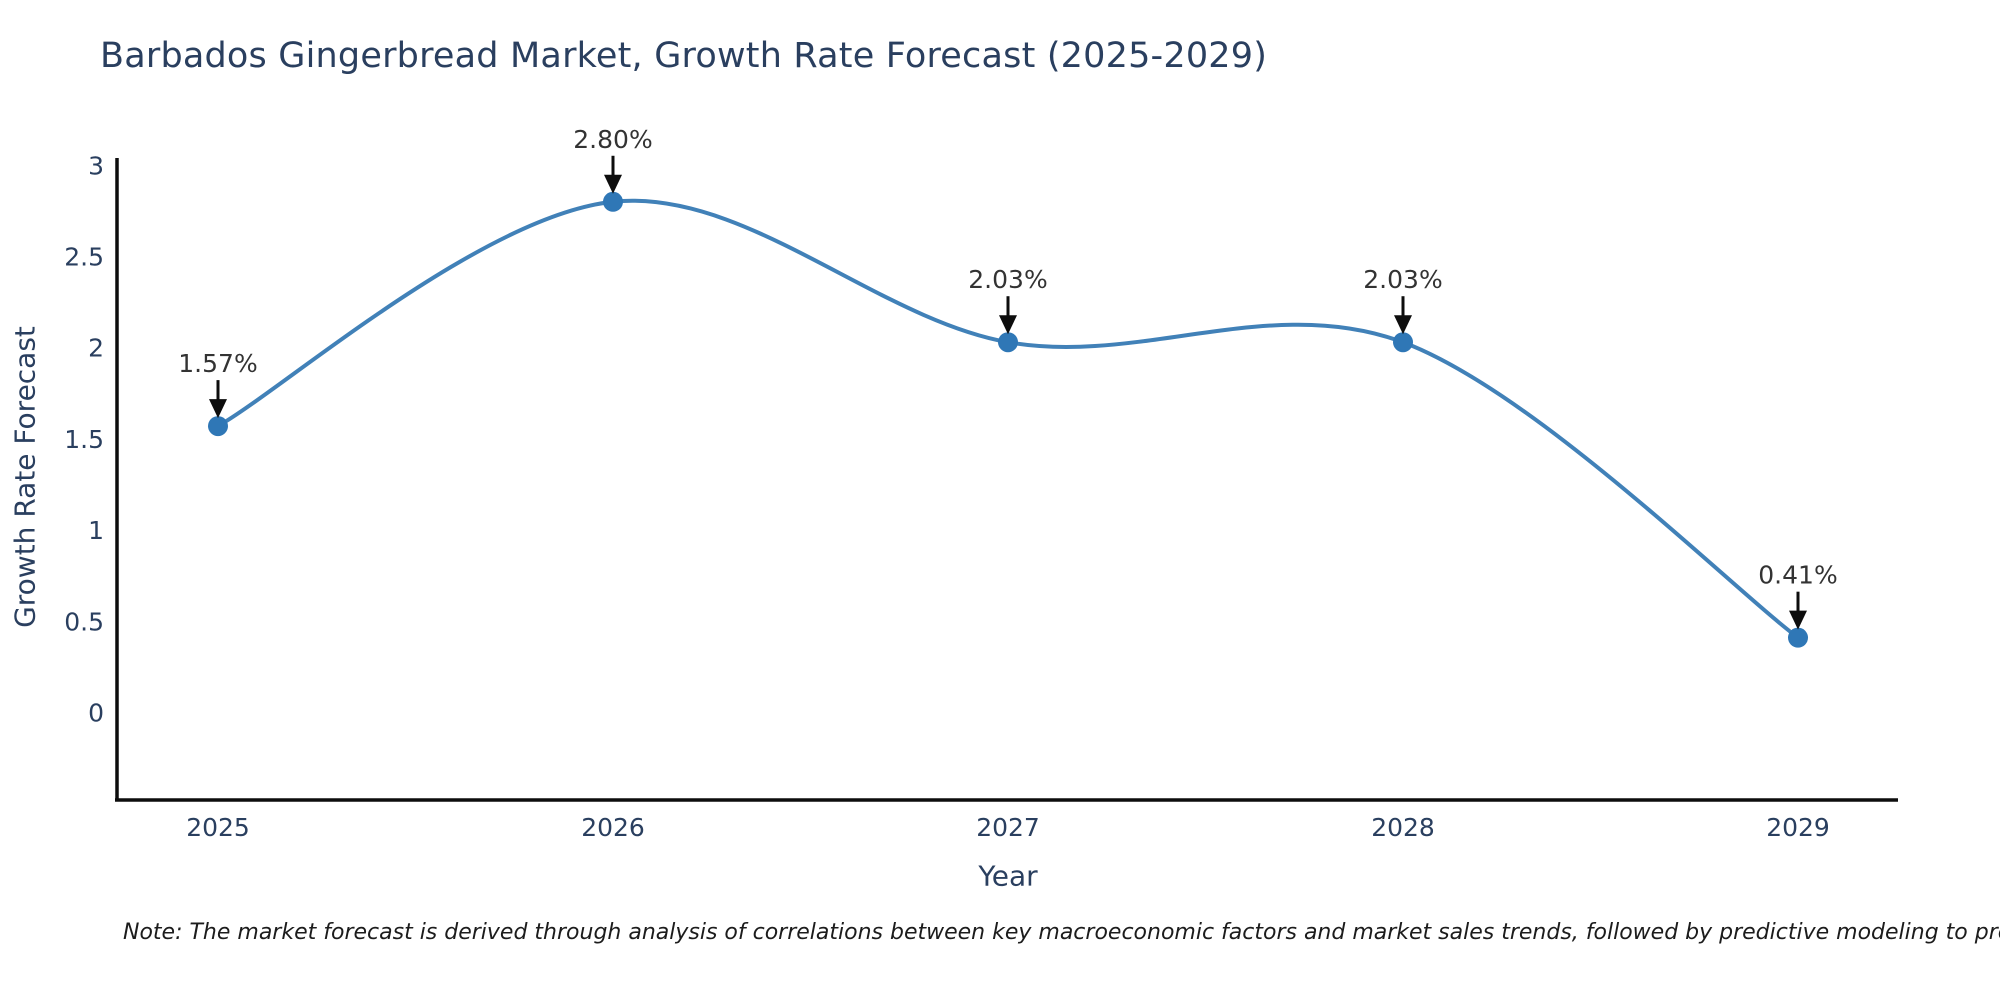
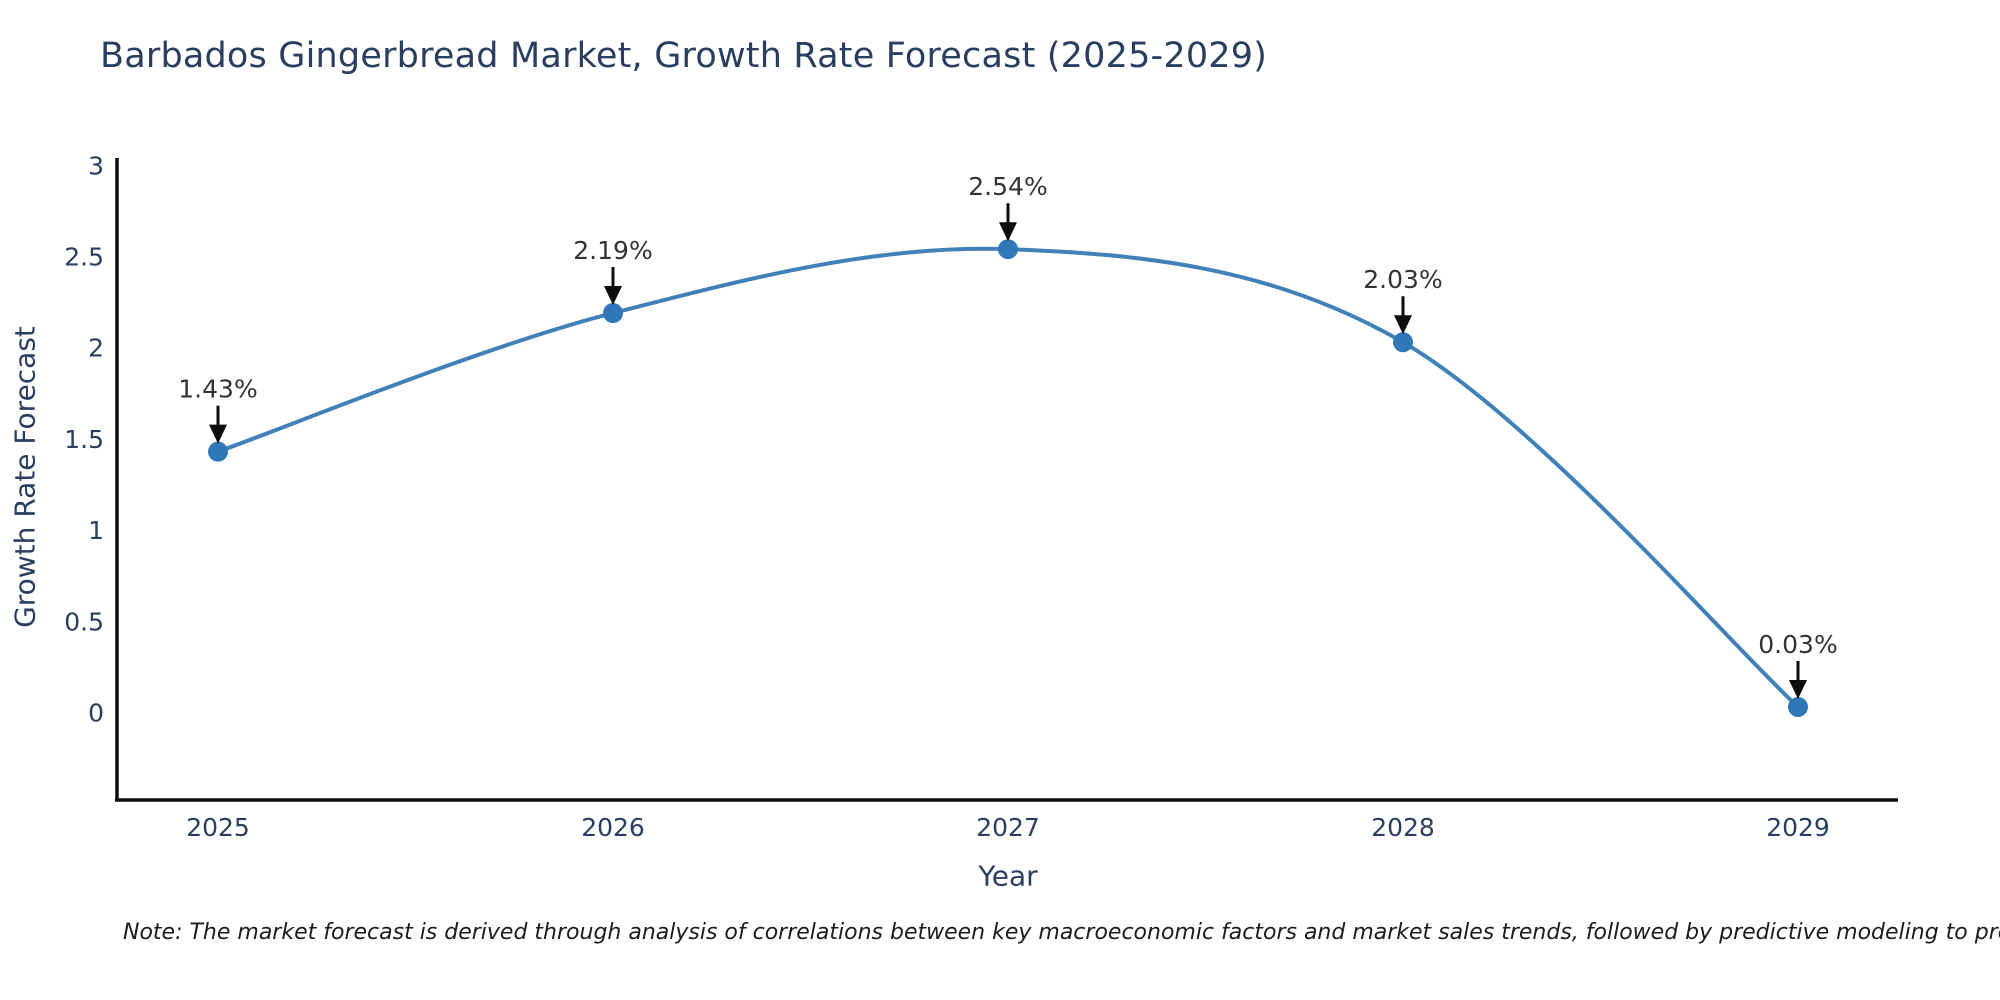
2025: 1.57% -> 1.43%
2026: 2.80% -> 2.19%
2027: 2.03% -> 2.54%
2029: 0.41% -> 0.03%
